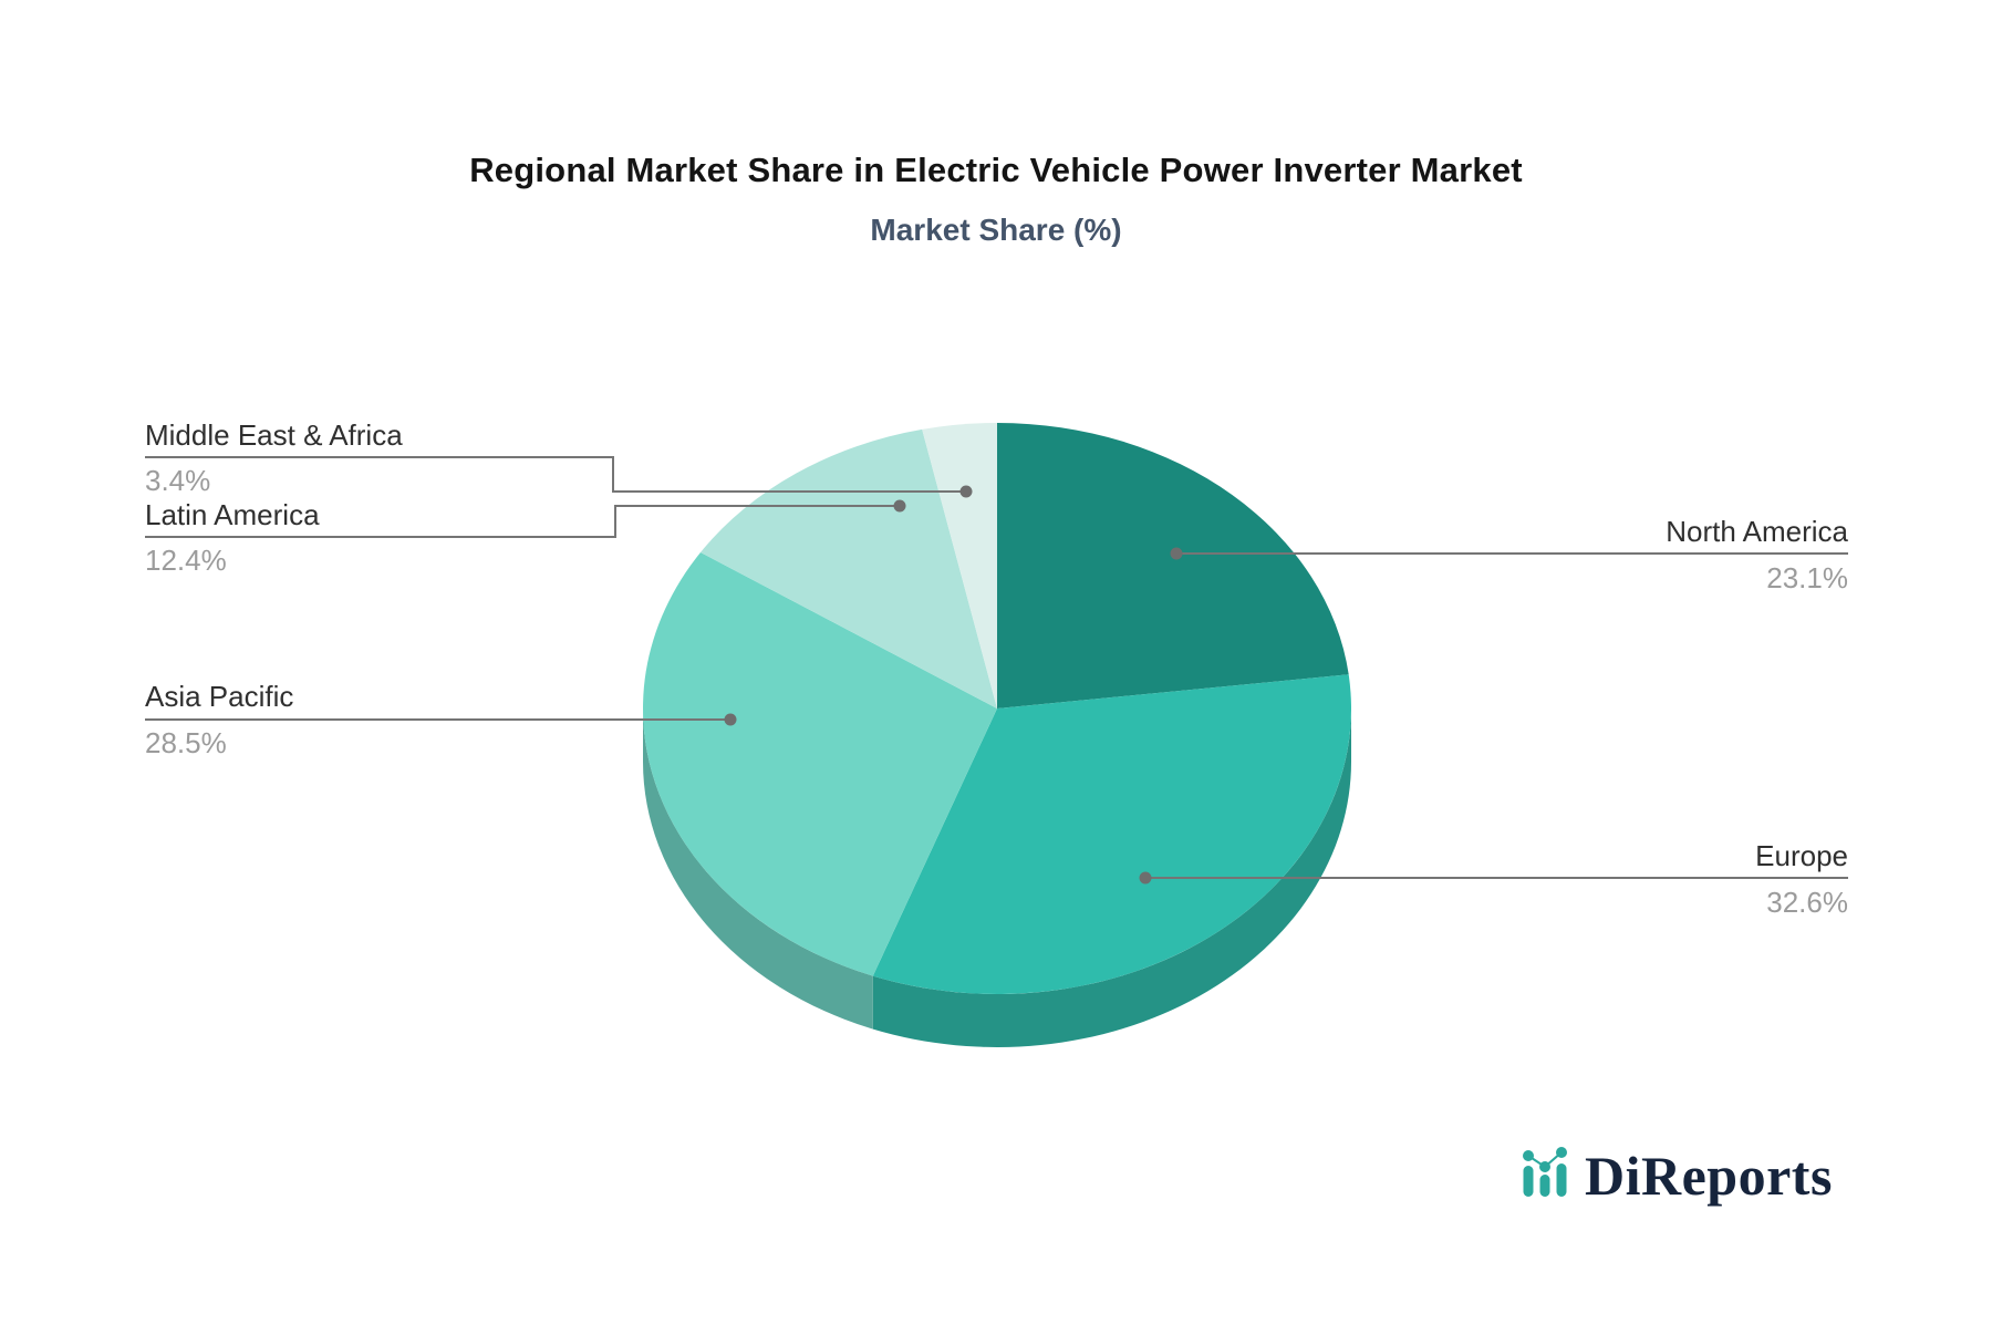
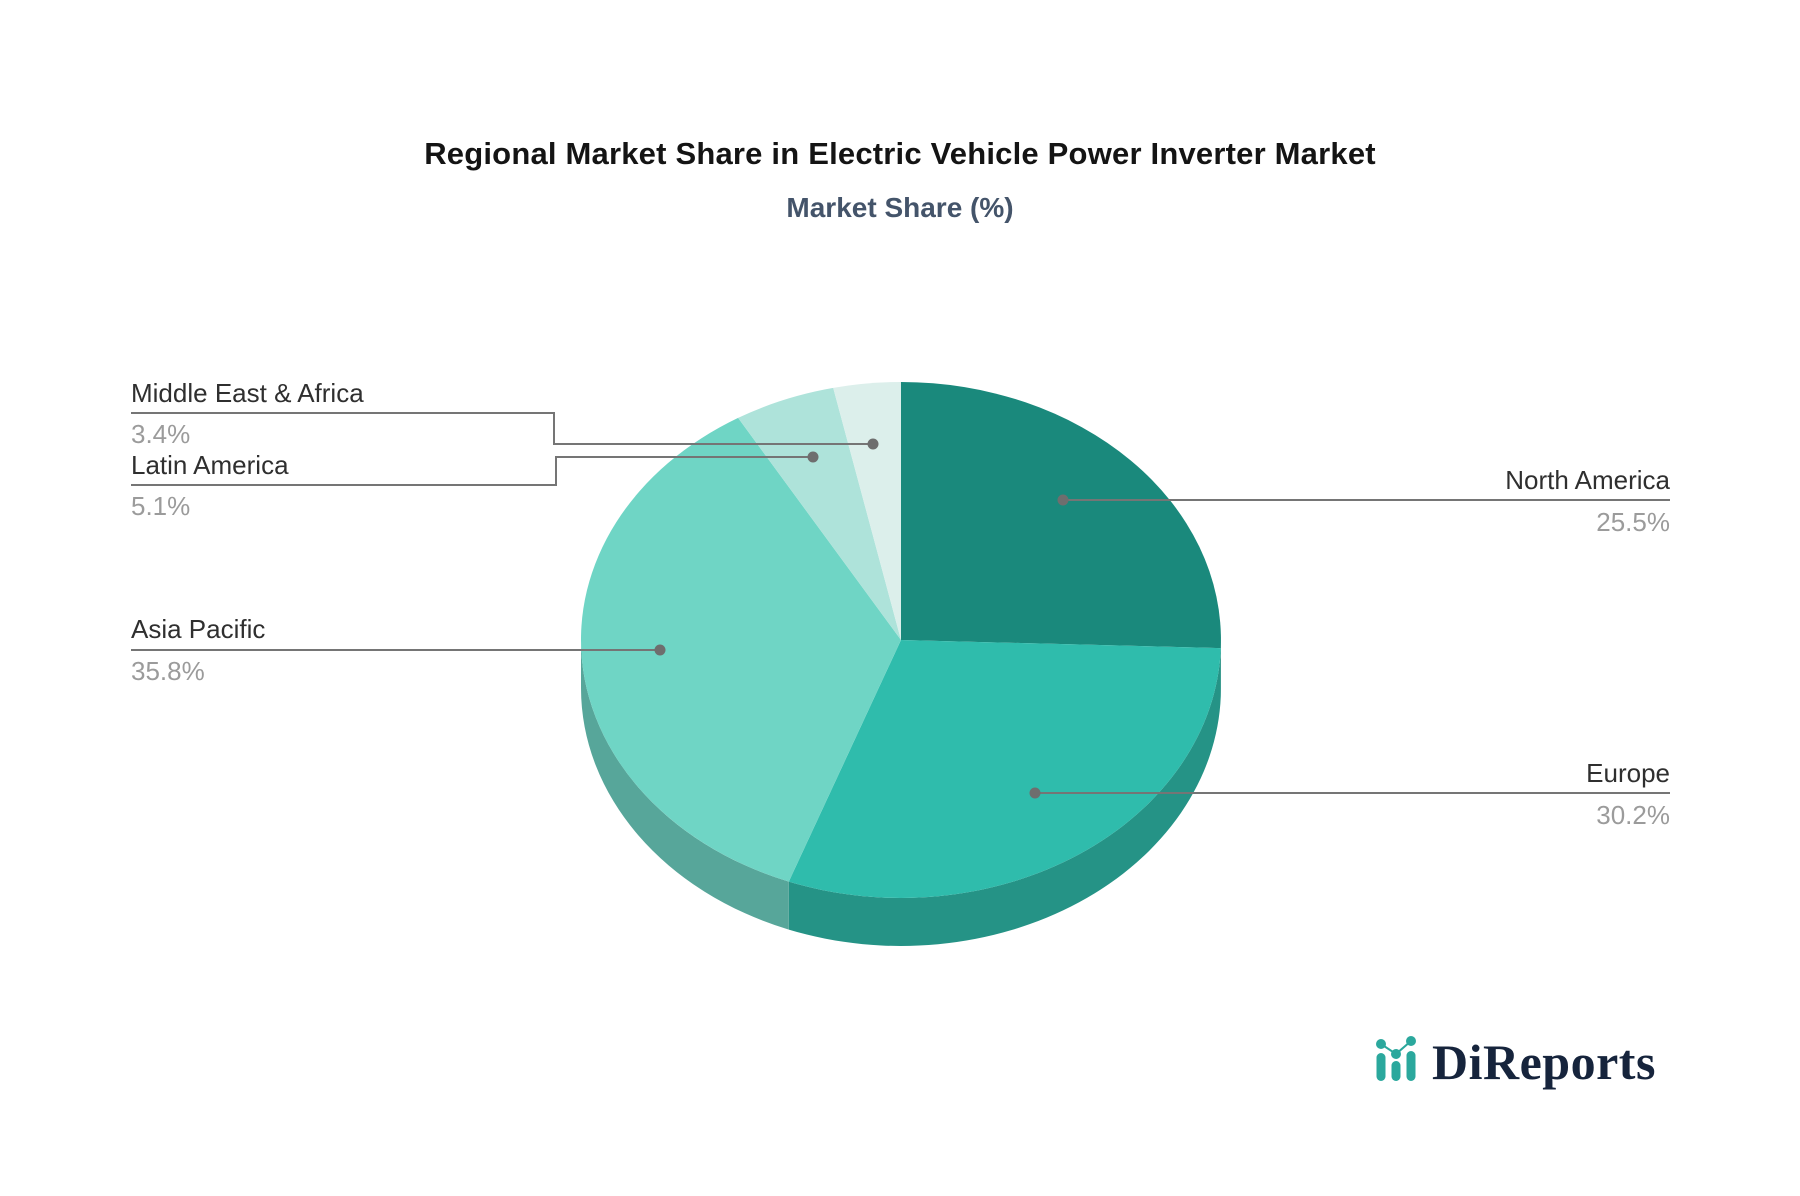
North America: 23.1% -> 25.5%
Europe: 32.6% -> 30.2%
Asia Pacific: 28.5% -> 35.8%
Latin America: 12.4% -> 5.1%
